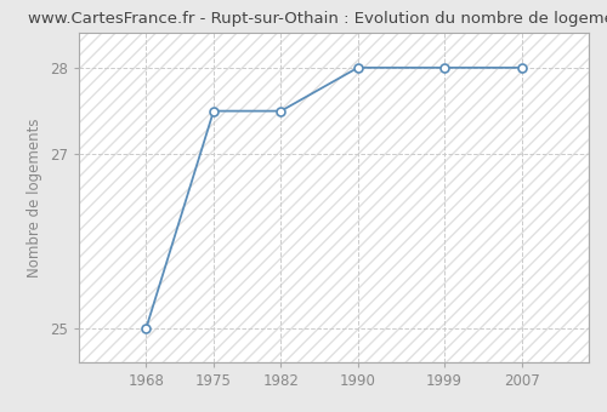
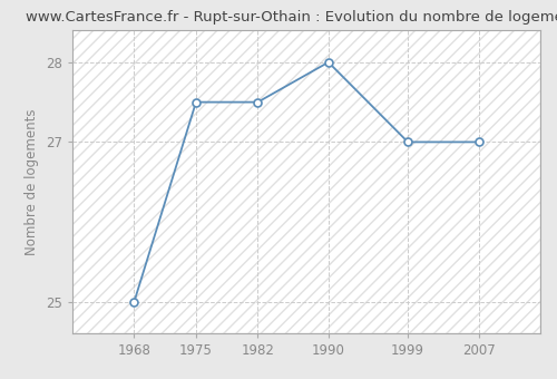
1999: 28.0 -> 27.0
2007: 28.0 -> 27.0
